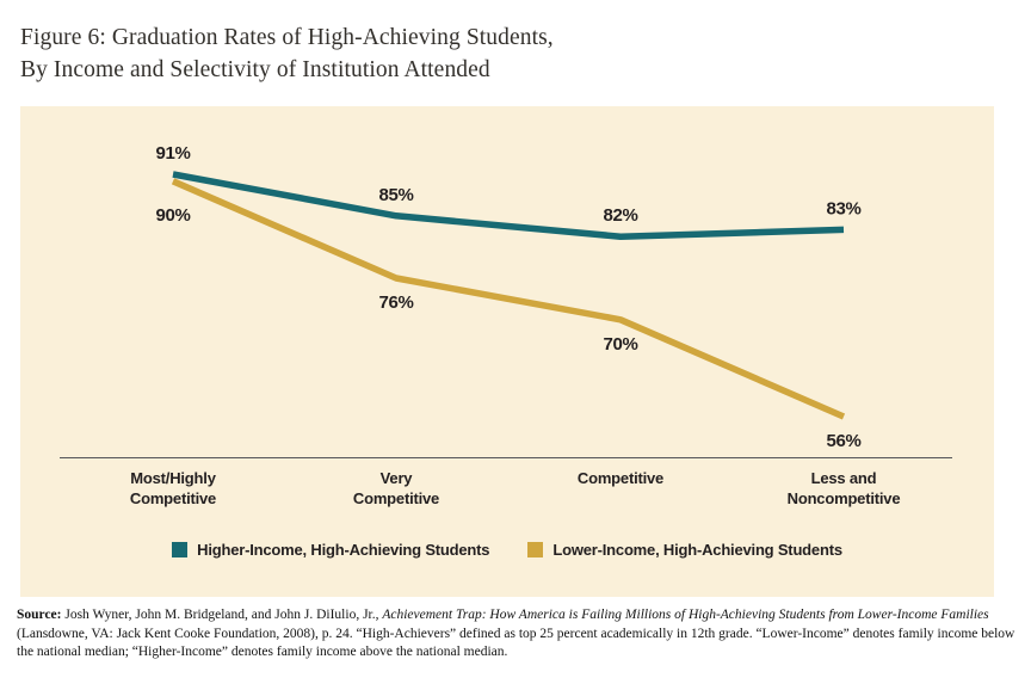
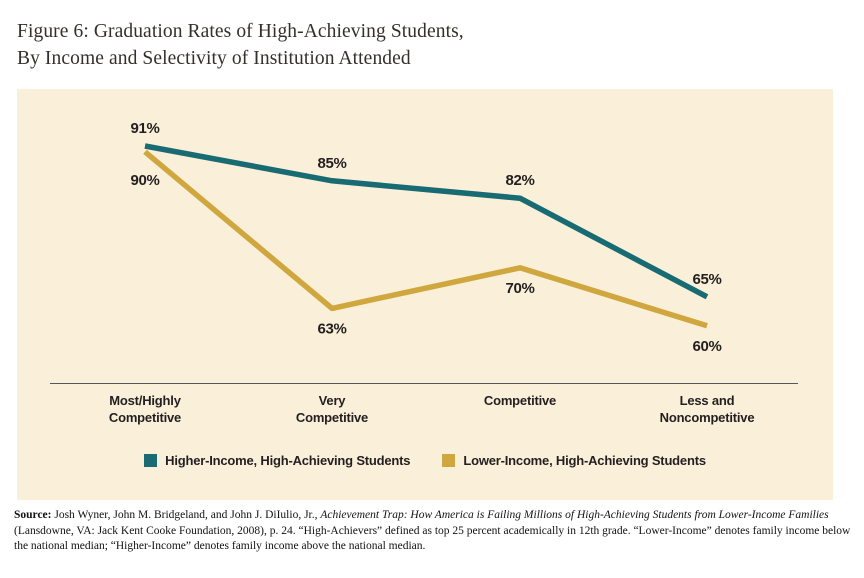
Lower-Income, High-Achieving Students/Very Competitive: 76% -> 63%
Higher-Income, High-Achieving Students/Less and Noncompetitive: 83% -> 65%
Lower-Income, High-Achieving Students/Less and Noncompetitive: 56% -> 60%
